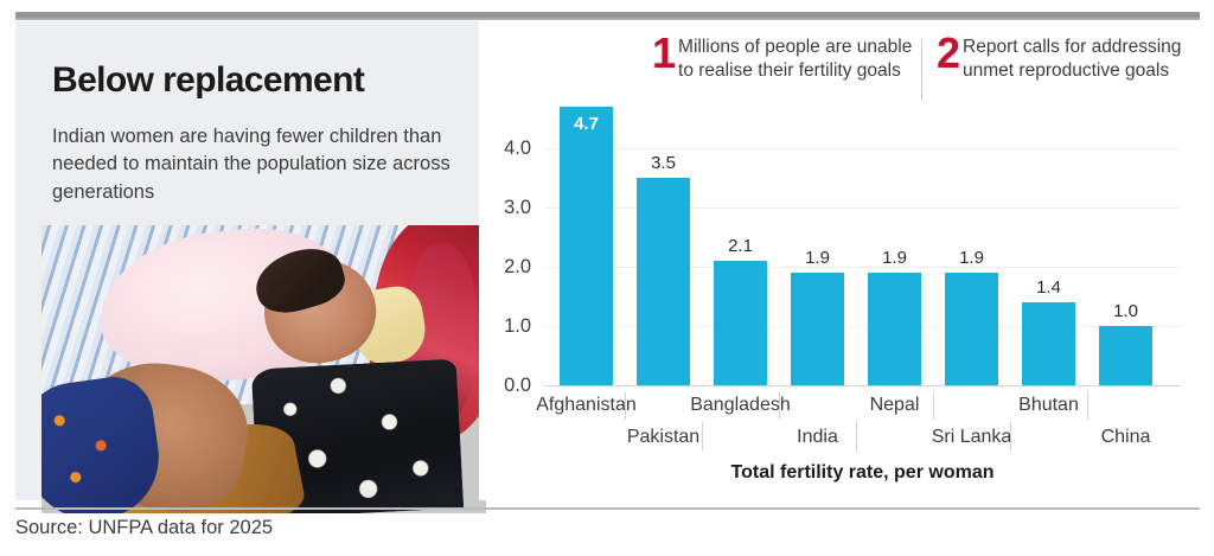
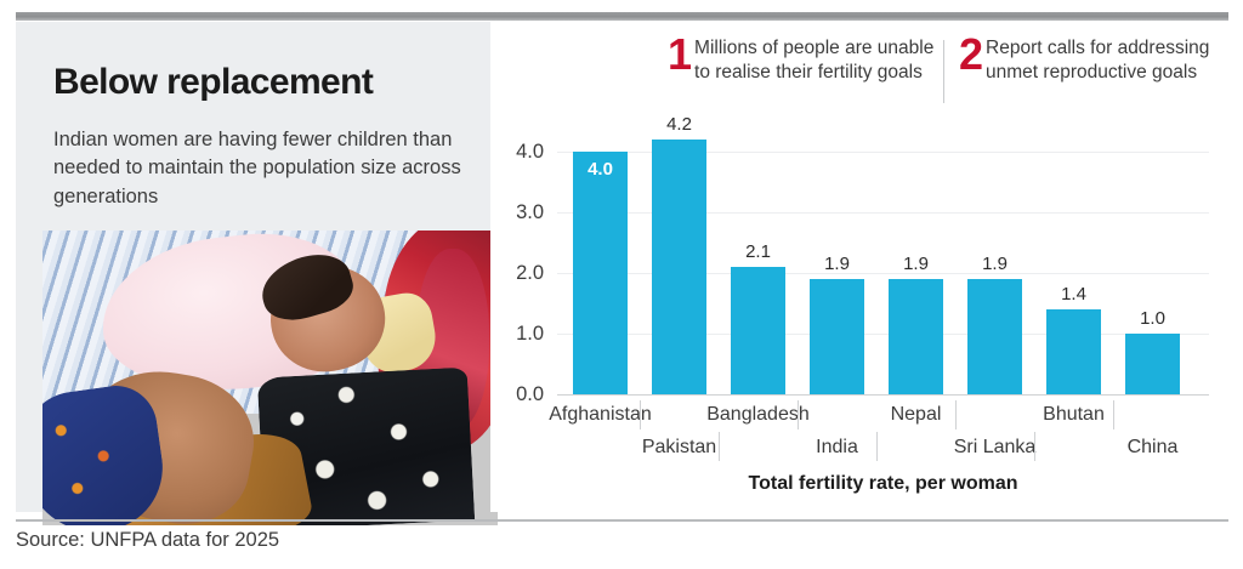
Afghanistan: 4.7 -> 4.0
Pakistan: 3.5 -> 4.2
